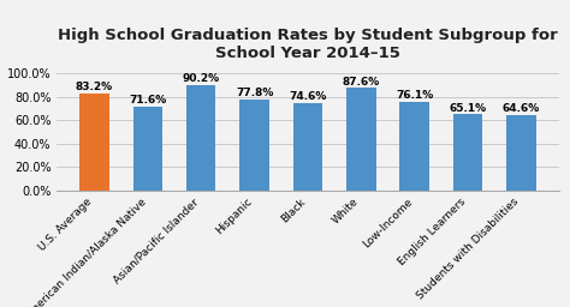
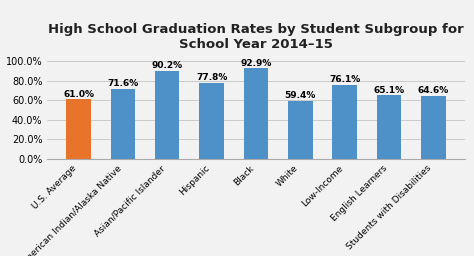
U.S. Average: 83.2% -> 61.0%
Black: 74.6% -> 92.9%
White: 87.6% -> 59.4%
